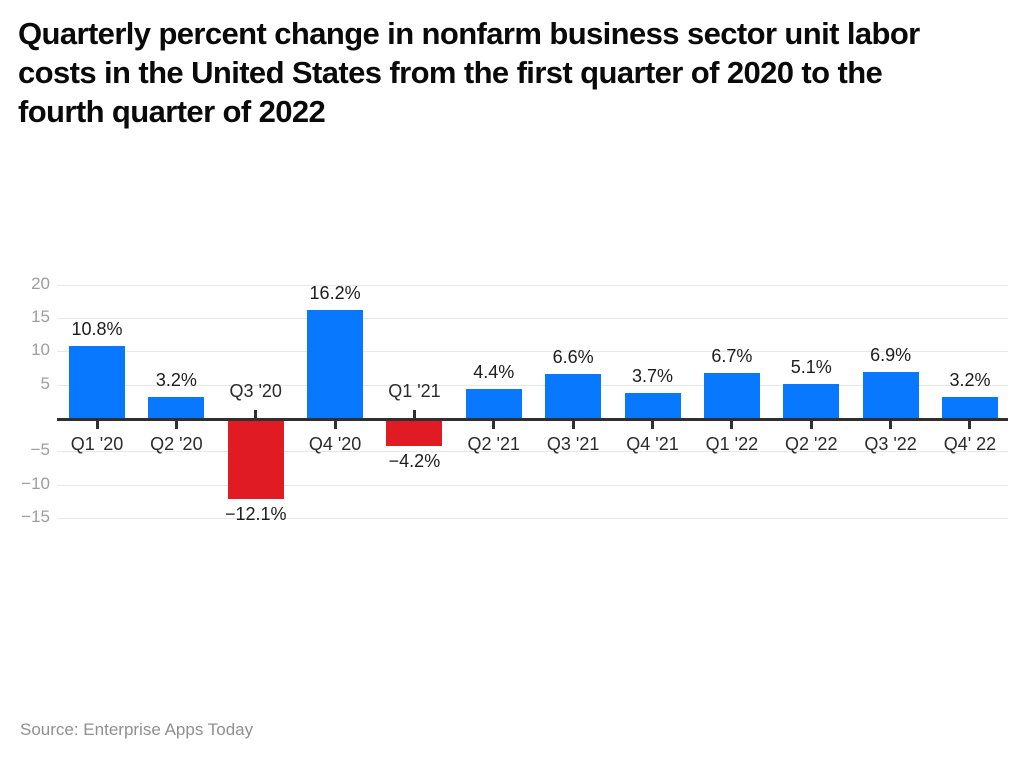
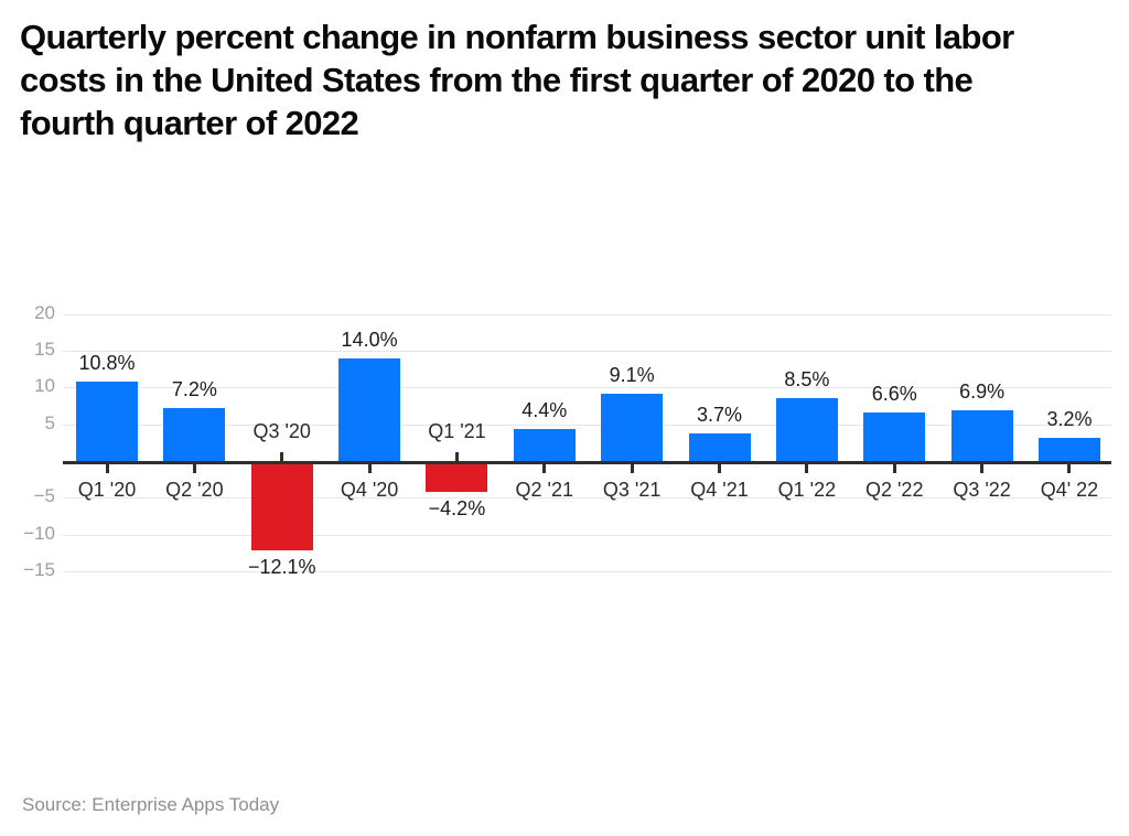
Q2 '20: 3.2% -> 7.2%
Q4 '20: 16.2% -> 14.0%
Q3 '21: 6.6% -> 9.1%
Q1 '22: 6.7% -> 8.5%
Q2 '22: 5.1% -> 6.6%
